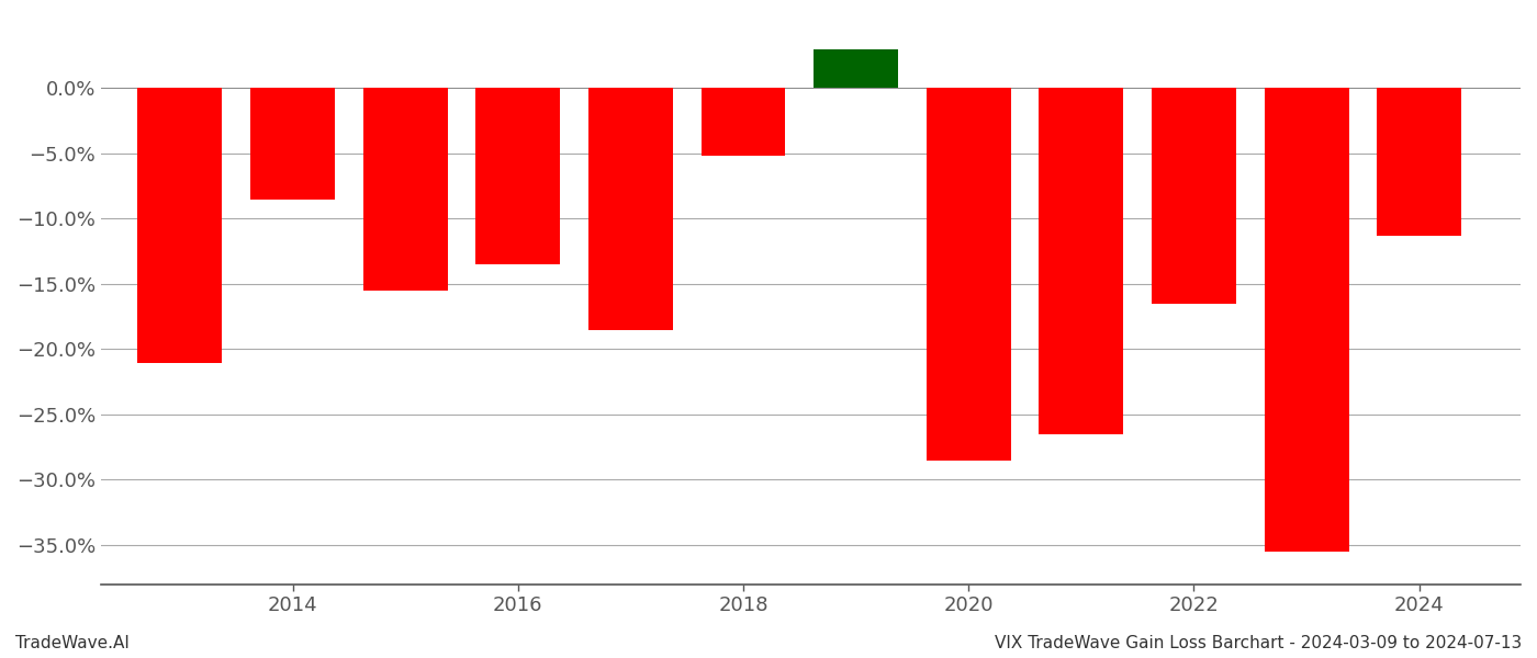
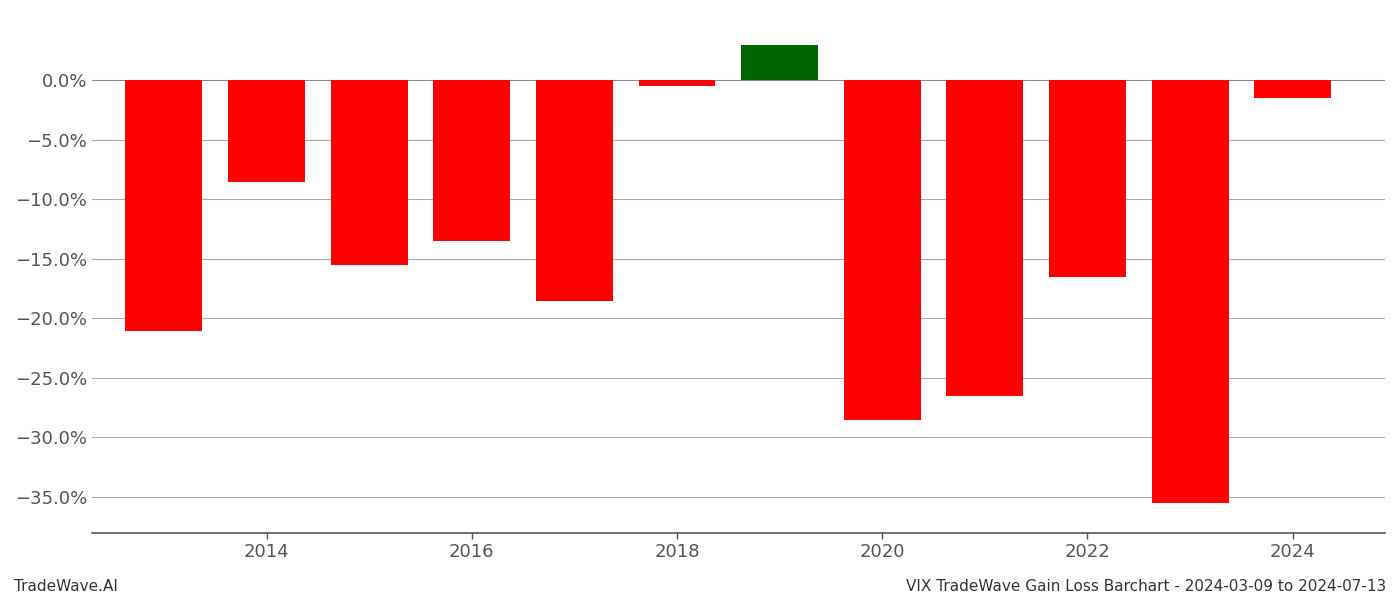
2018: -5.2% -> -0.5%
2024: -11.3% -> -1.5%
